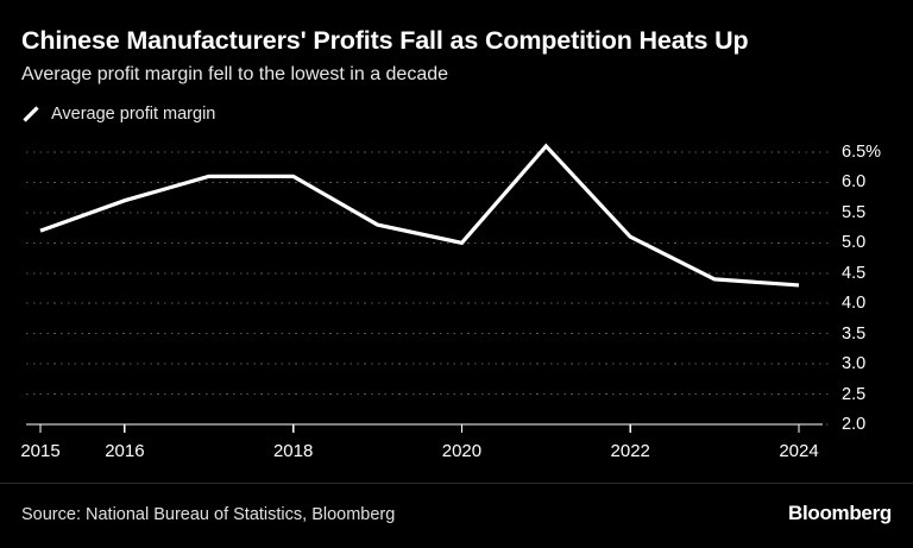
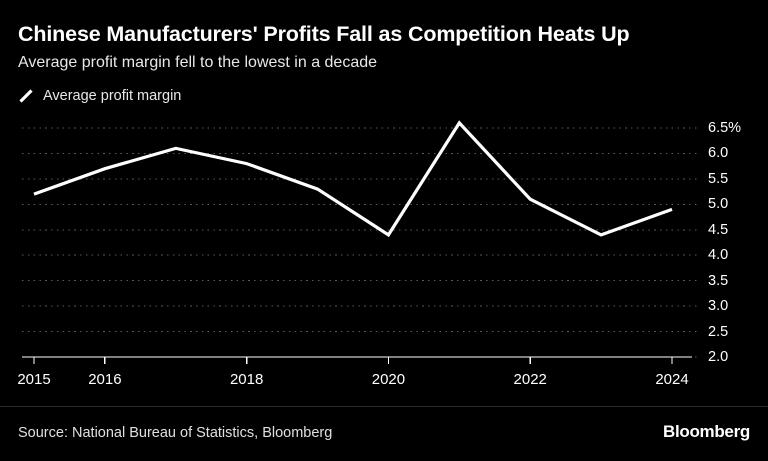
2018: 6.1% -> 5.8%
2020: 5.0% -> 4.4%
2024: 4.3% -> 4.9%
